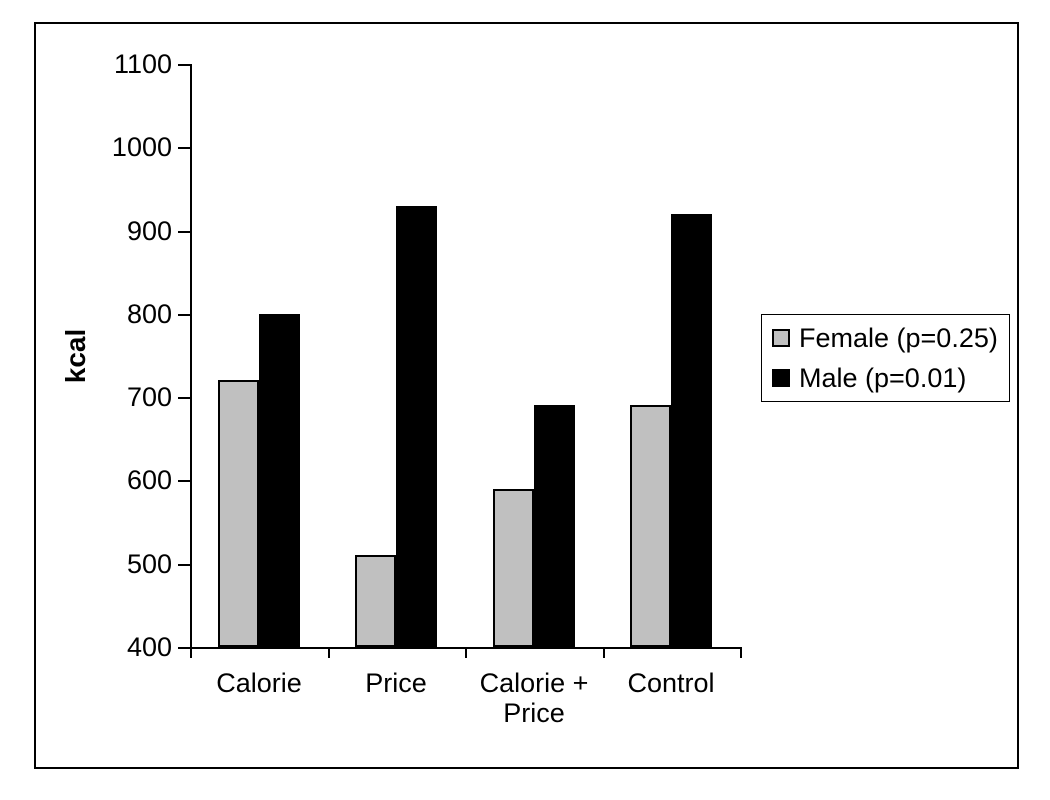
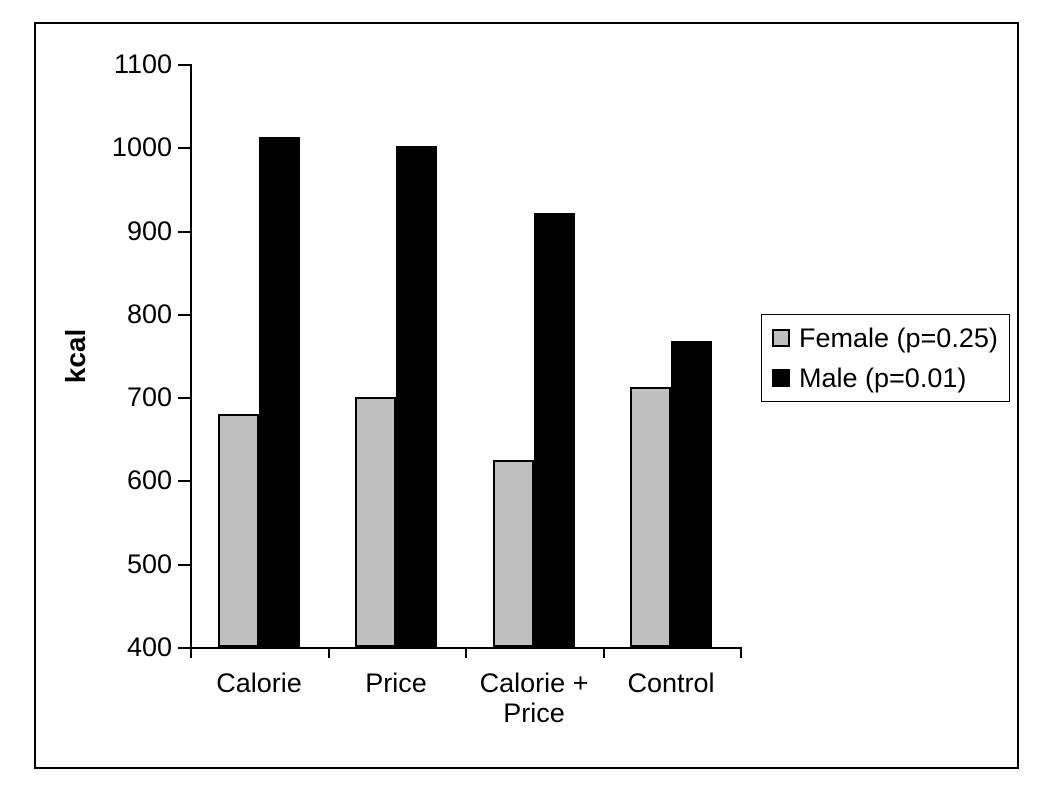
Female (p=0.25)/Calorie: 720 -> 680
Male (p=0.01)/Calorie: 800 -> 1010
Female (p=0.25)/Price: 510 -> 700
Male (p=0.01)/Price: 930 -> 1000
Female (p=0.25)/Calorie + Price: 590 -> 620
Male (p=0.01)/Calorie + Price: 690 -> 920
Female (p=0.25)/Control: 690 -> 710
Male (p=0.01)/Control: 920 -> 770
